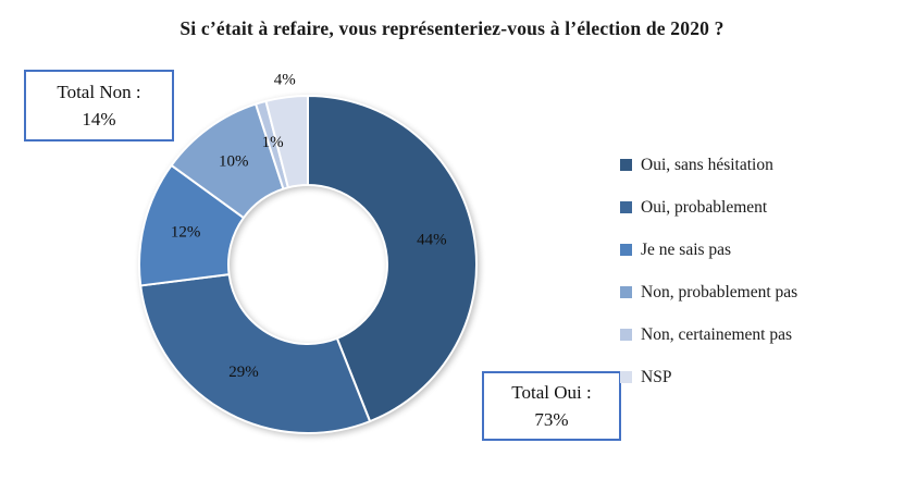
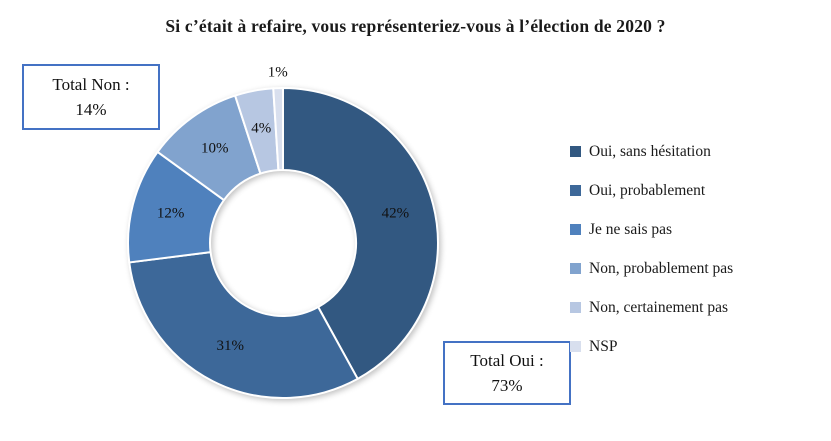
Oui, sans hésitation: 44% -> 42%
Oui, probablement: 29% -> 31%
Non, certainement pas: 1% -> 4%
NSP: 4% -> 1%
